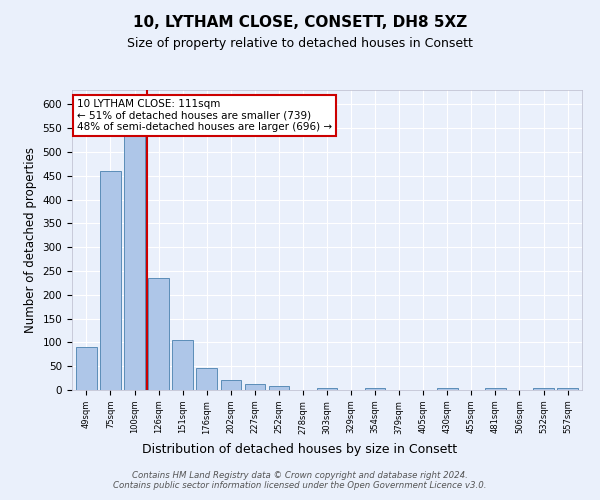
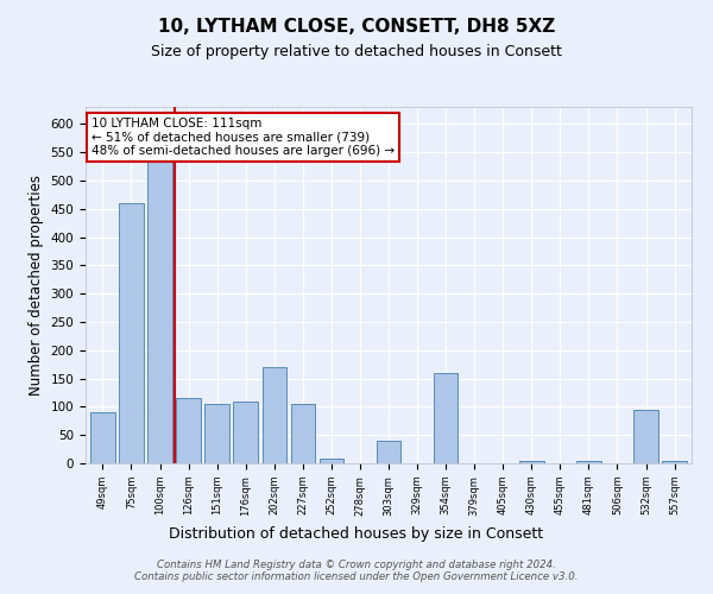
126sqm: 235 -> 115
176sqm: 47 -> 110
202sqm: 22 -> 170
227sqm: 13 -> 105
303sqm: 5 -> 40
354sqm: 5 -> 160
532sqm: 5 -> 95
